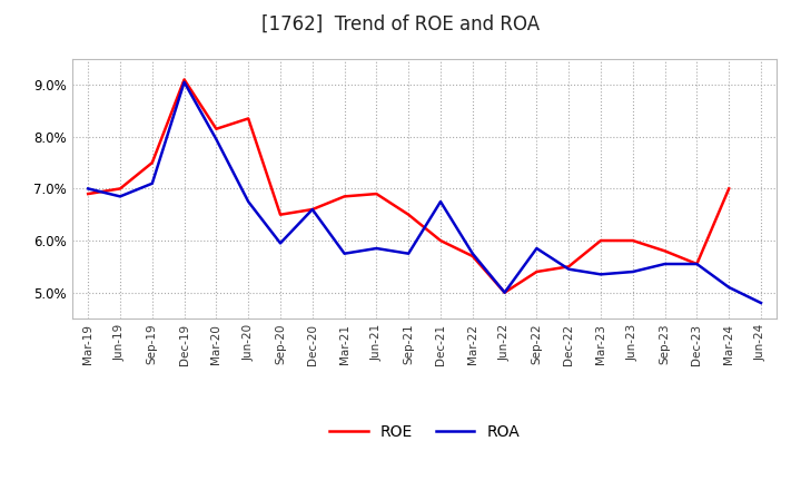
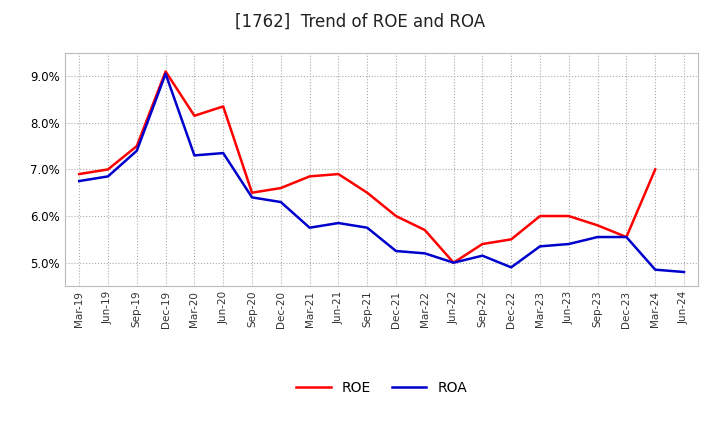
ROA/Mar-19: 7.00% -> 6.75%
ROA/Sep-19: 7.10% -> 7.40%
ROA/Mar-20: 7.95% -> 7.30%
ROA/Jun-20: 6.75% -> 7.35%
ROA/Sep-20: 5.95% -> 6.40%
ROA/Dec-20: 6.60% -> 6.30%
ROA/Dec-21: 6.75% -> 5.25%
ROA/Mar-22: 5.75% -> 5.20%
ROA/Sep-22: 5.85% -> 5.15%
ROA/Dec-22: 5.45% -> 4.90%
ROA/Mar-24: 5.10% -> 4.85%
